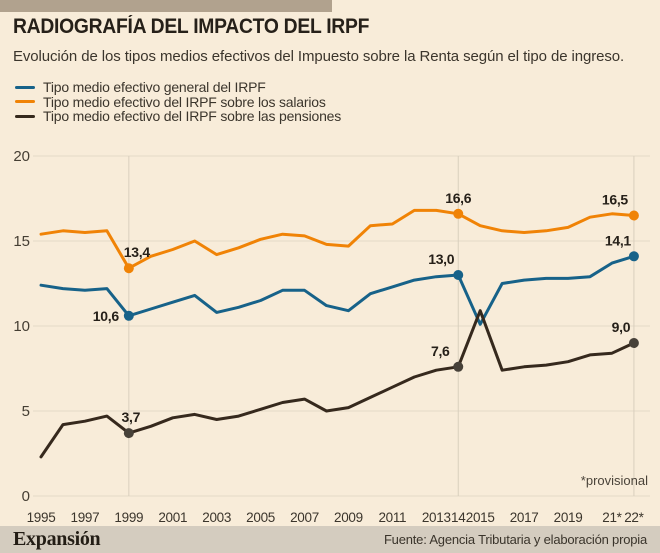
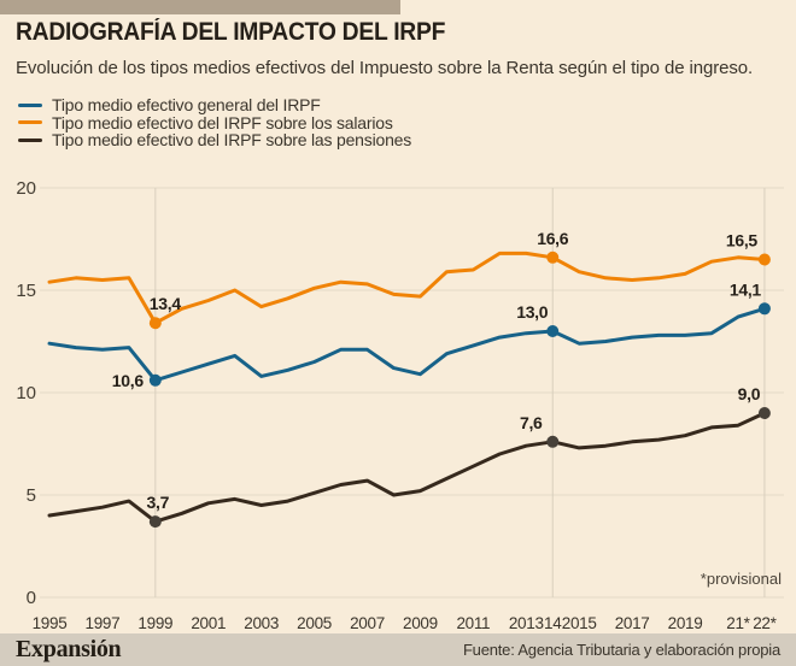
Tipo medio efectivo del IRPF sobre las pensiones/1995: 2.3 -> 4.0
Tipo medio efectivo general del IRPF/2015: 10.1 -> 12.4
Tipo medio efectivo del IRPF sobre las pensiones/2015: 10.9 -> 7.3
